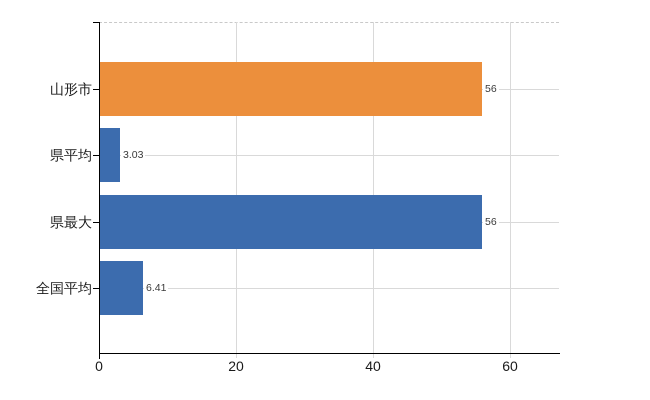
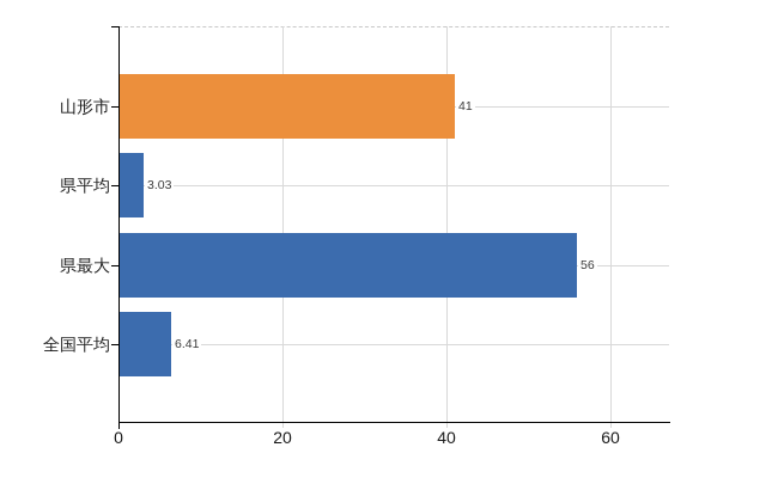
山形市: 56 -> 41
